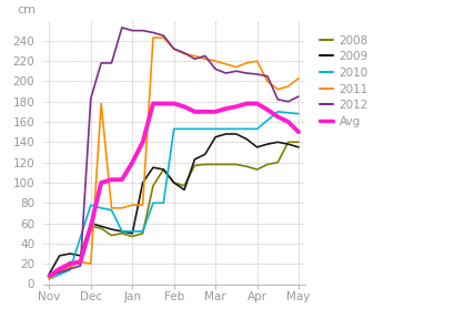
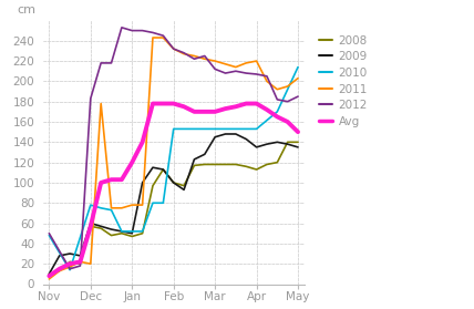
2010/Nov: 5 -> 48
2012/Nov: 8 -> 50
2010/May: 168 -> 214
